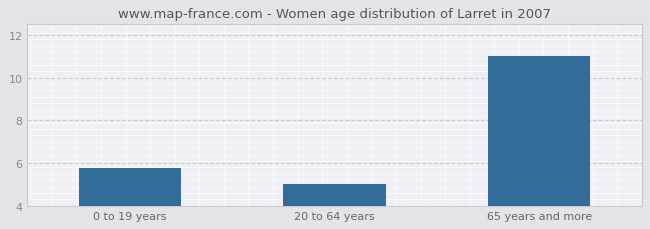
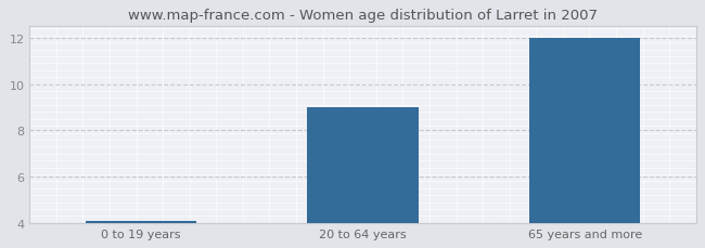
0 to 19 years: 5.75 -> 4.07
20 to 64 years: 5.00 -> 9.00
65 years and more: 11.00 -> 12.00
